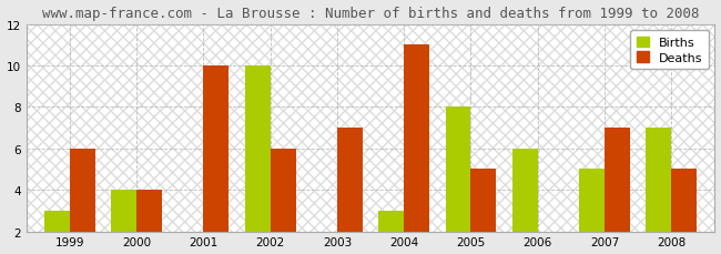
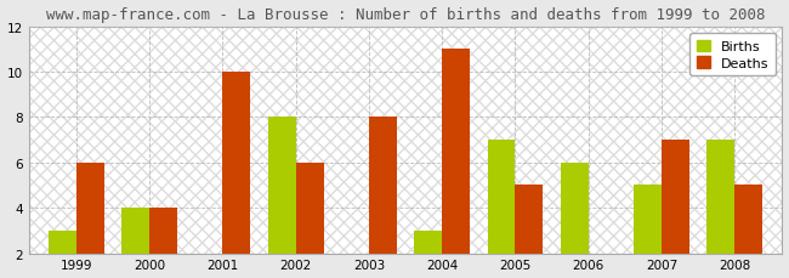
Births/2002: 10 -> 8
Deaths/2003: 7 -> 8
Births/2005: 8 -> 7
